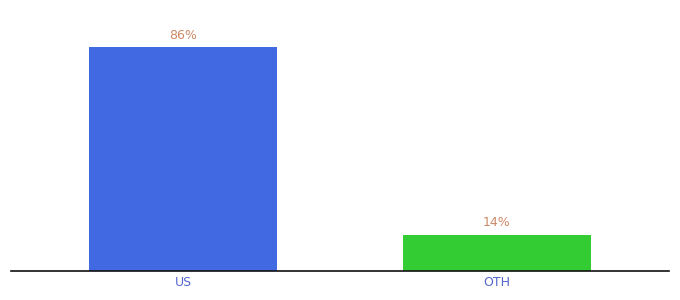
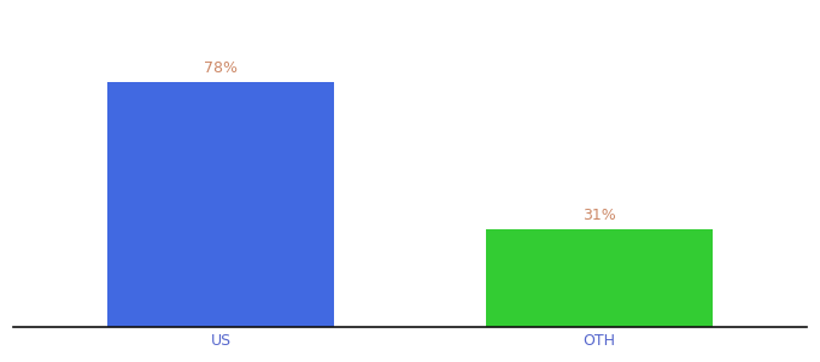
US: 86% -> 78%
OTH: 14% -> 31%
